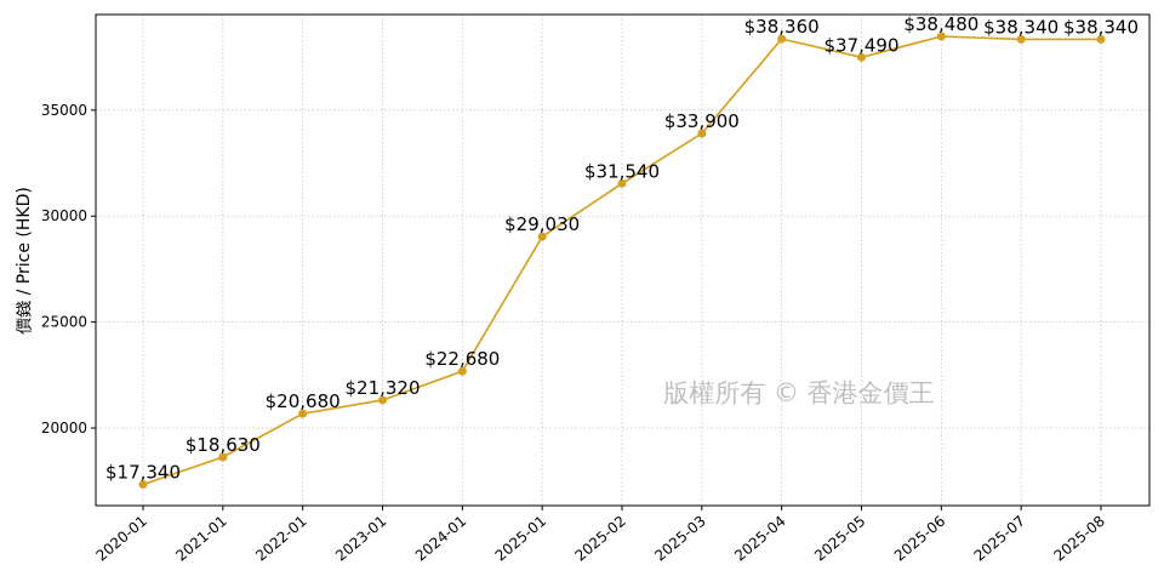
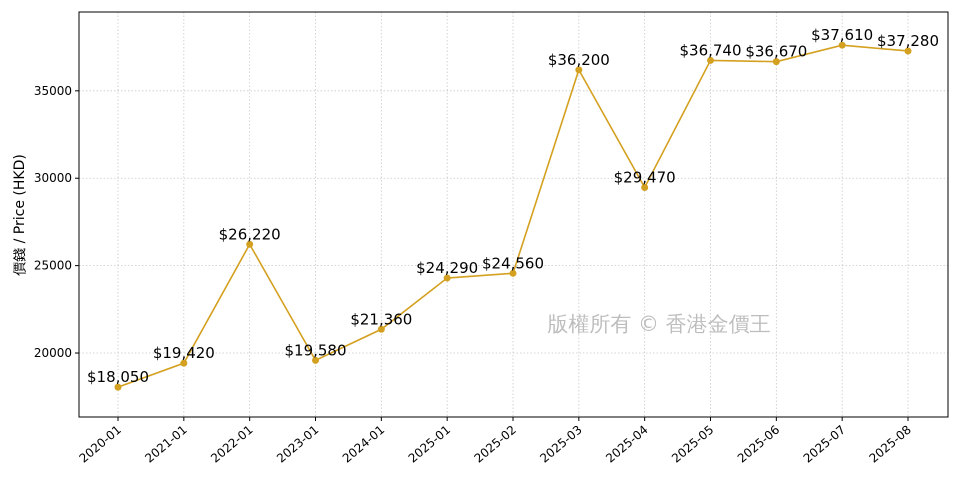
2020-01: $17,340 -> $18,050
2021-01: $18,630 -> $19,420
2022-01: $20,680 -> $26,220
2023-01: $21,320 -> $19,580
2024-01: $22,680 -> $21,360
2025-01: $29,030 -> $24,290
2025-02: $31,540 -> $24,560
2025-03: $33,900 -> $36,200
2025-04: $38,360 -> $29,470
2025-05: $37,490 -> $36,740
2025-06: $38,480 -> $36,670
2025-07: $38,340 -> $37,610
2025-08: $38,340 -> $37,280
